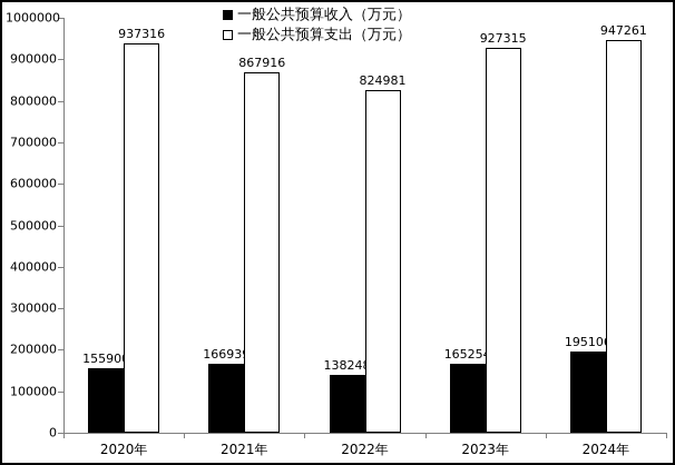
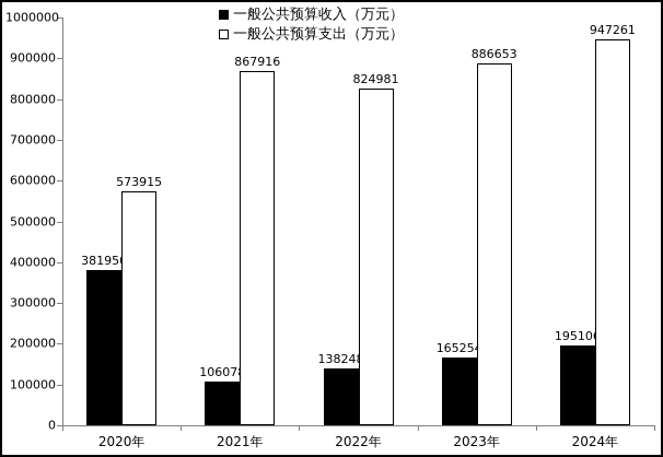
一般公共预算收入（万元）/2020年: 155900 -> 381950
一般公共预算支出（万元）/2020年: 937316 -> 573915
一般公共预算收入（万元）/2021年: 166939 -> 106078
一般公共预算支出（万元）/2023年: 927315 -> 886653
